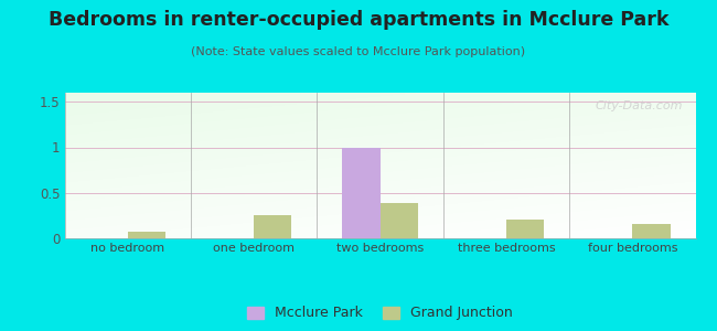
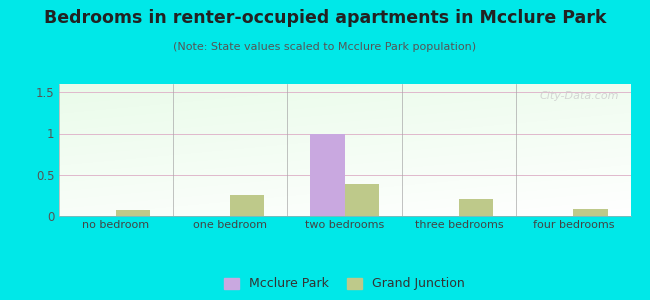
Grand Junction/four bedrooms: 0.16 -> 0.09
